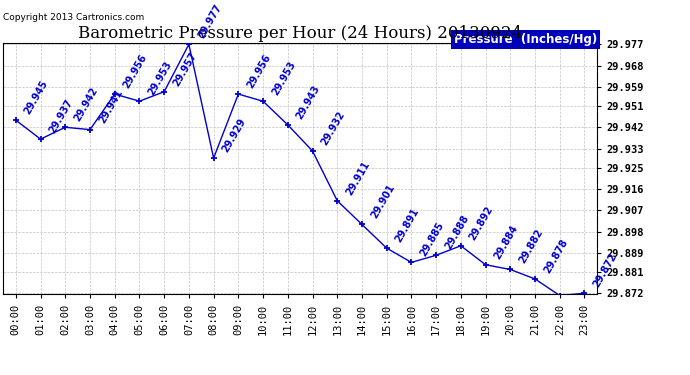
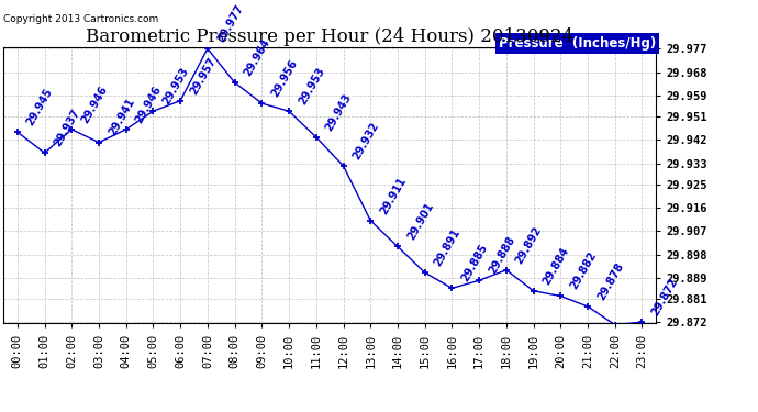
02:00: 29.942 -> 29.946
04:00: 29.956 -> 29.946
08:00: 29.929 -> 29.964
